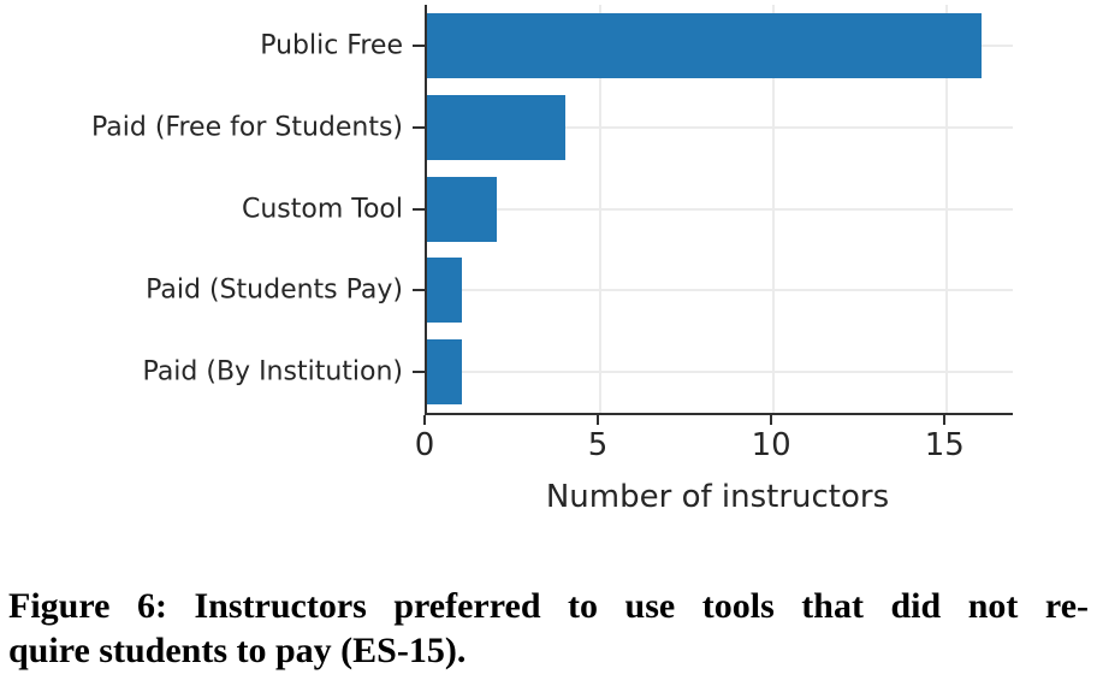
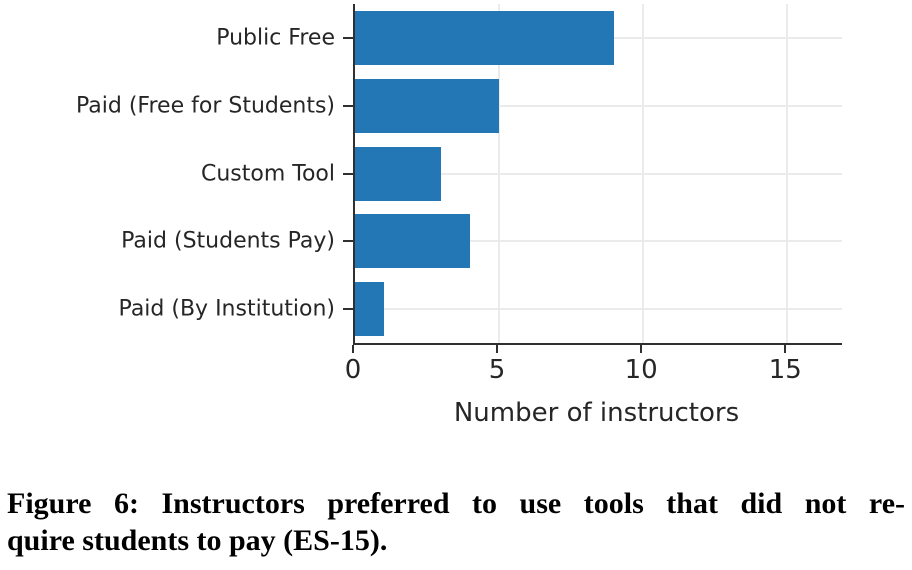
Public Free: 16 -> 9
Paid (Free for Students): 4 -> 5
Custom Tool: 2 -> 3
Paid (Students Pay): 1 -> 4
